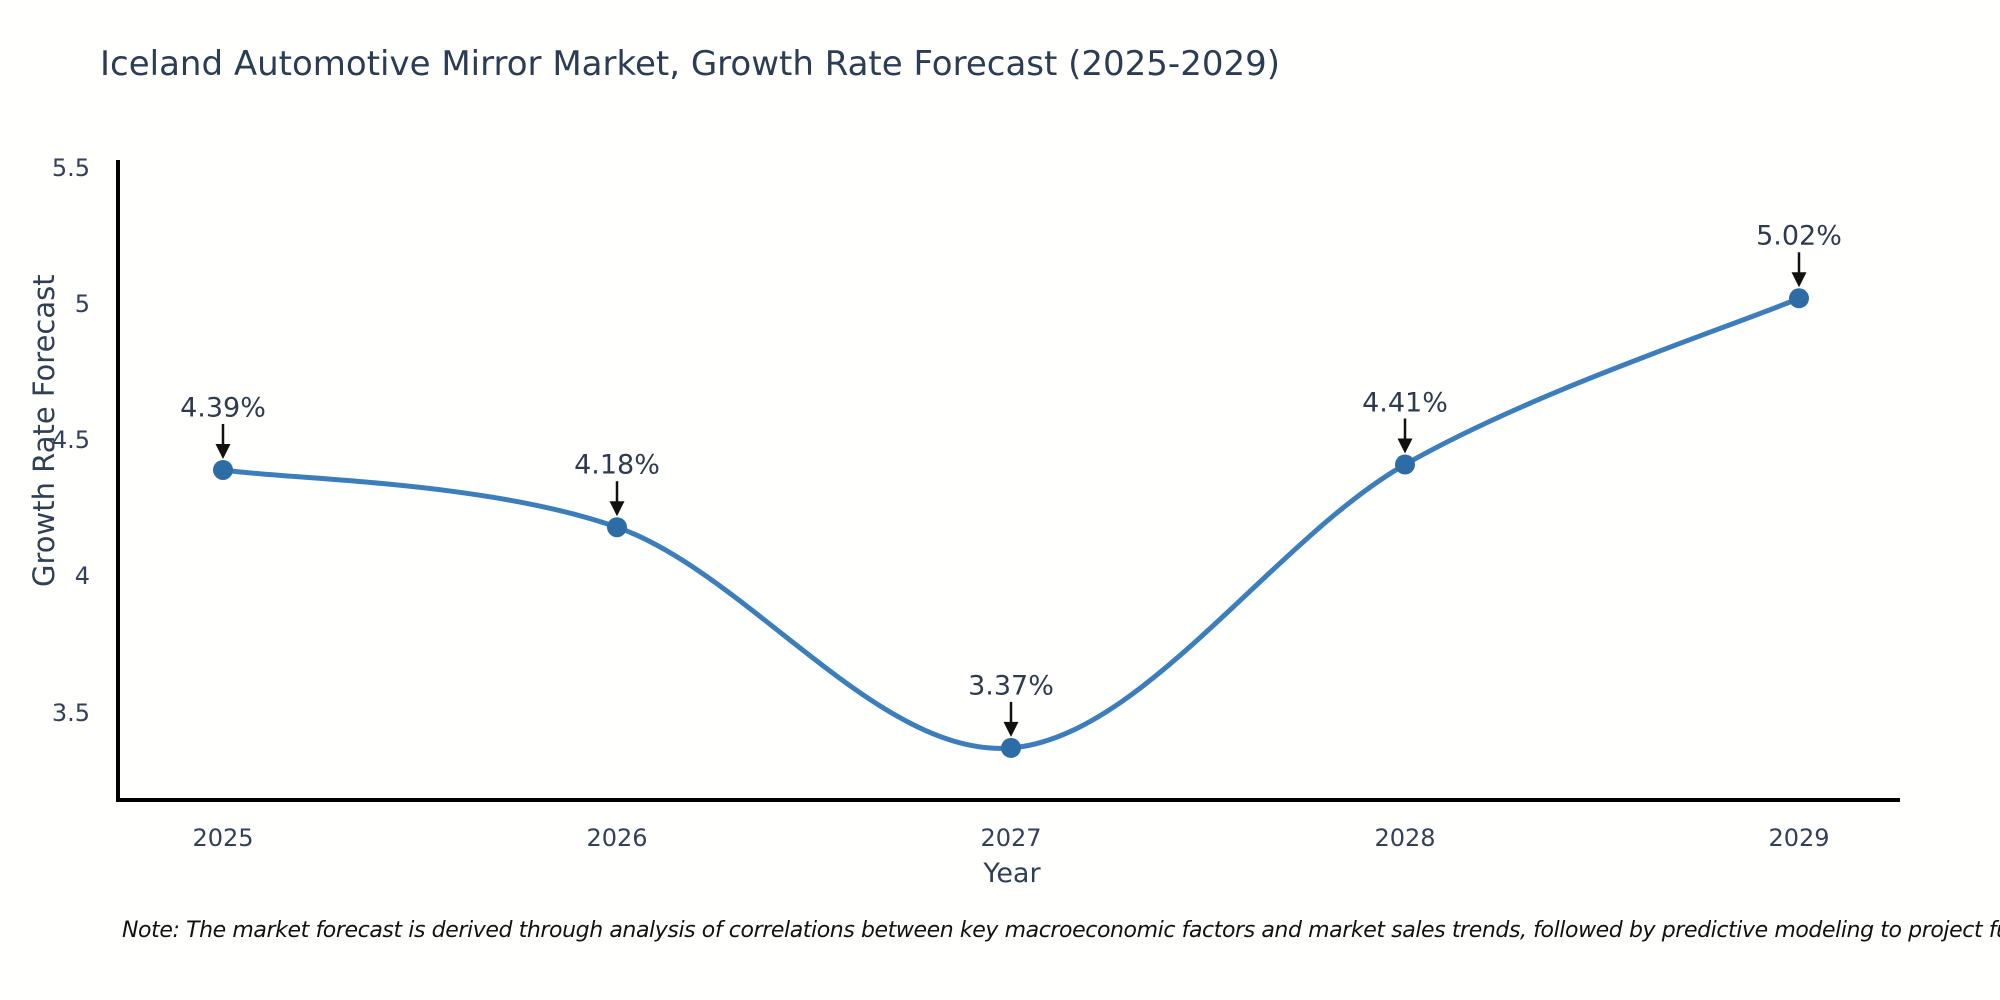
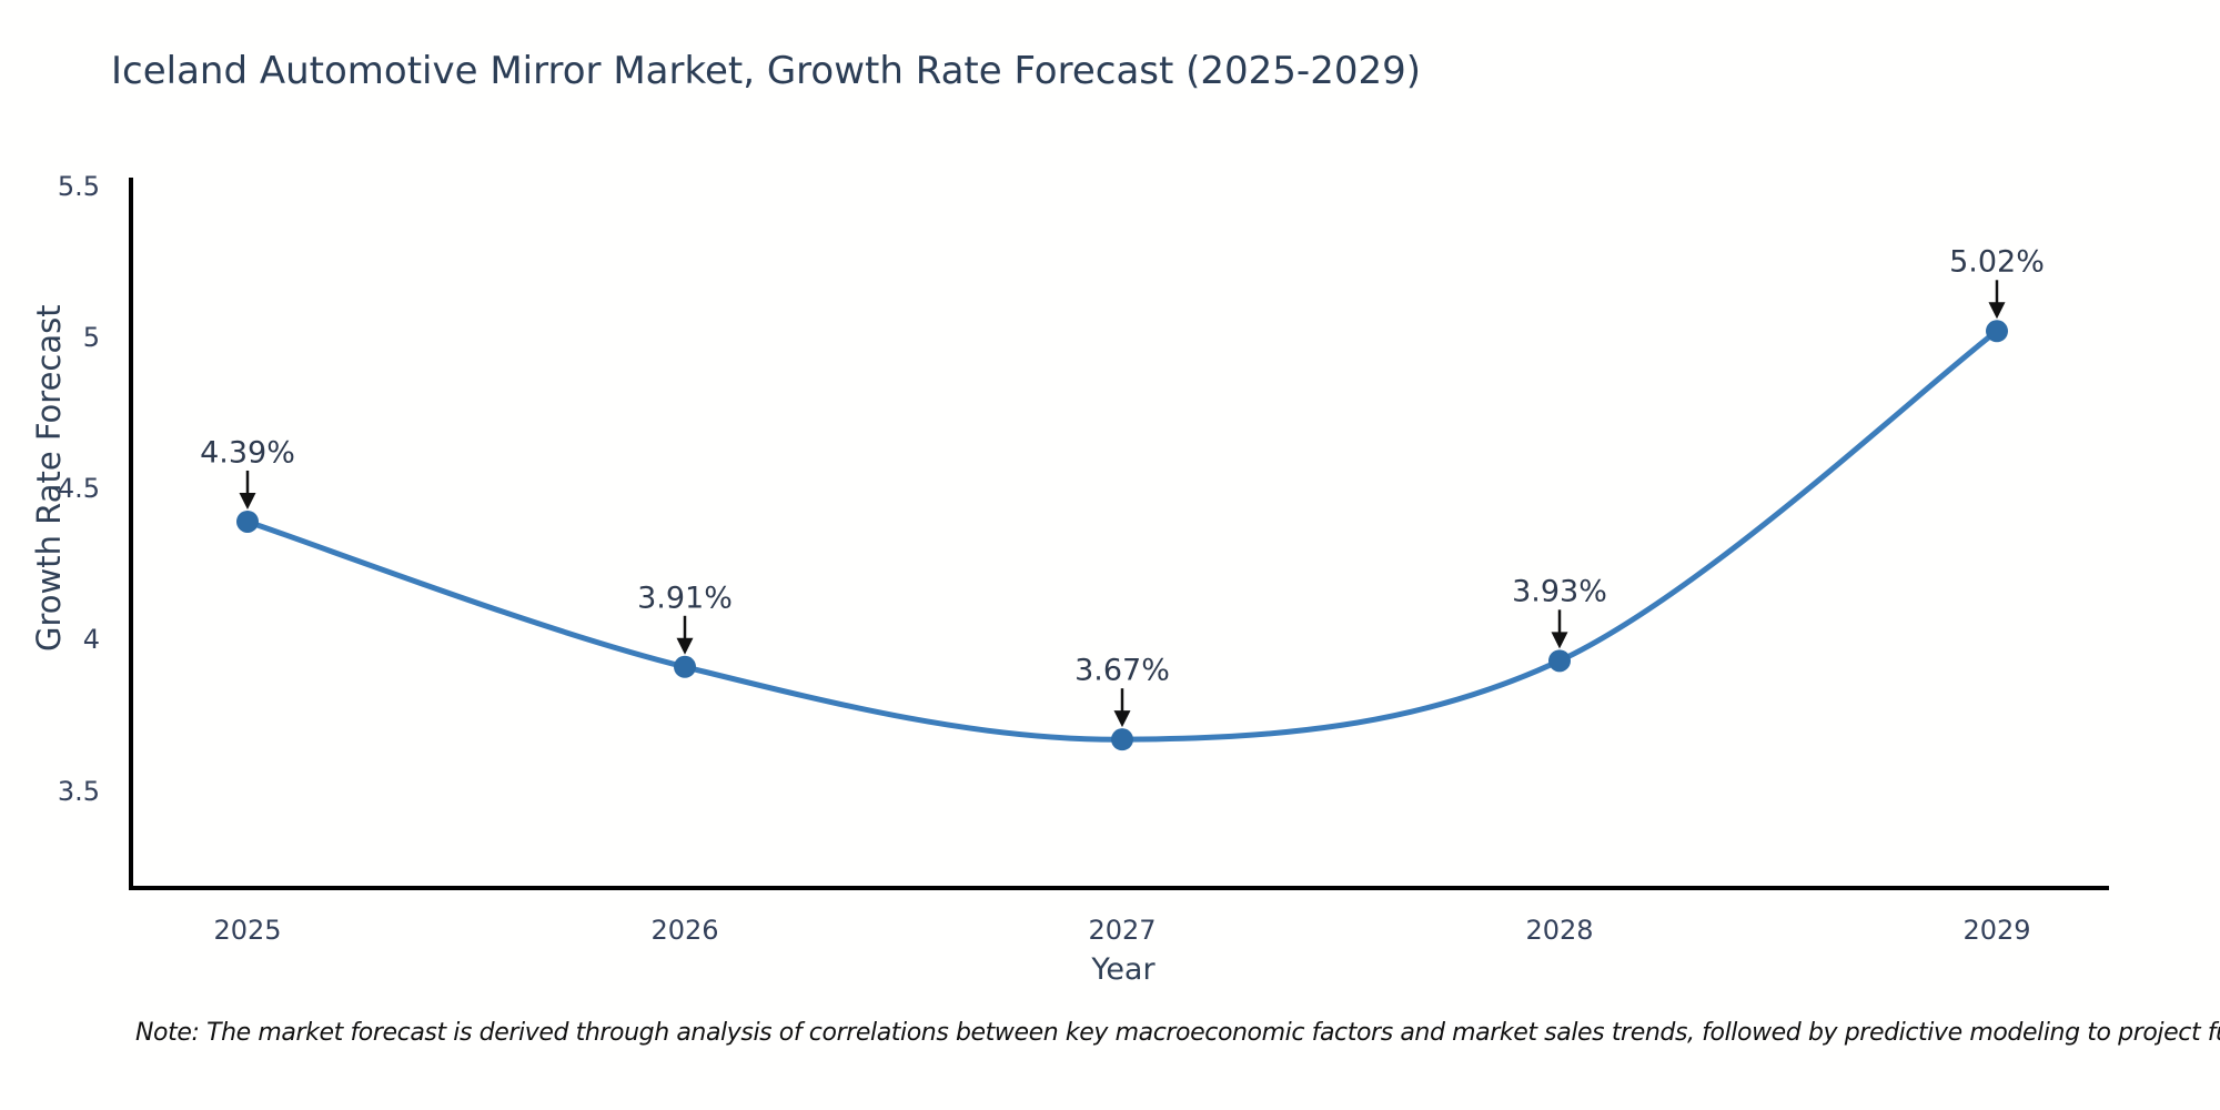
2026: 4.18% -> 3.91%
2027: 3.37% -> 3.67%
2028: 4.41% -> 3.93%
